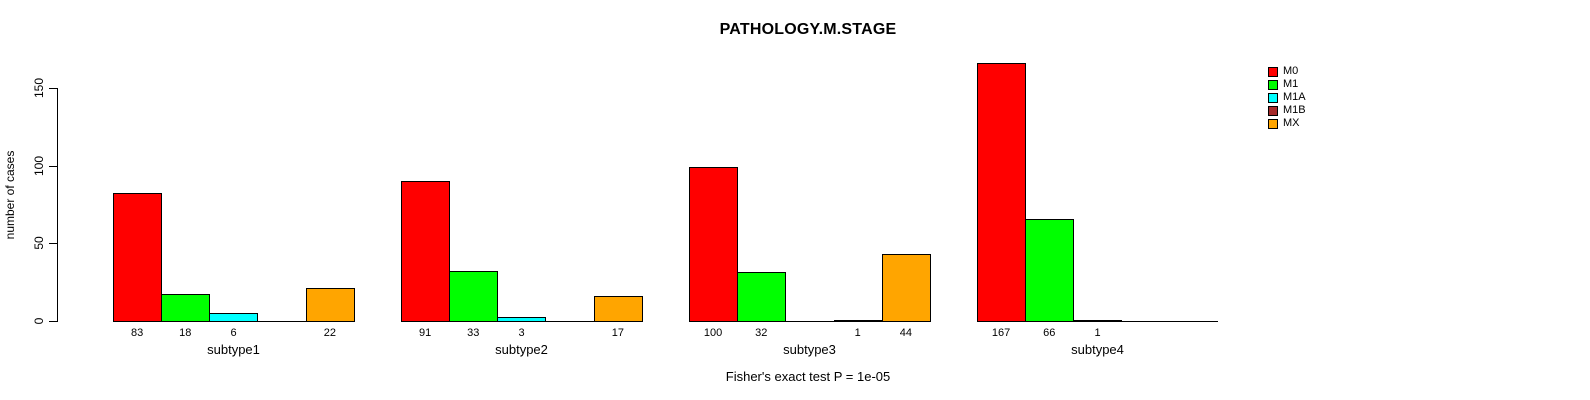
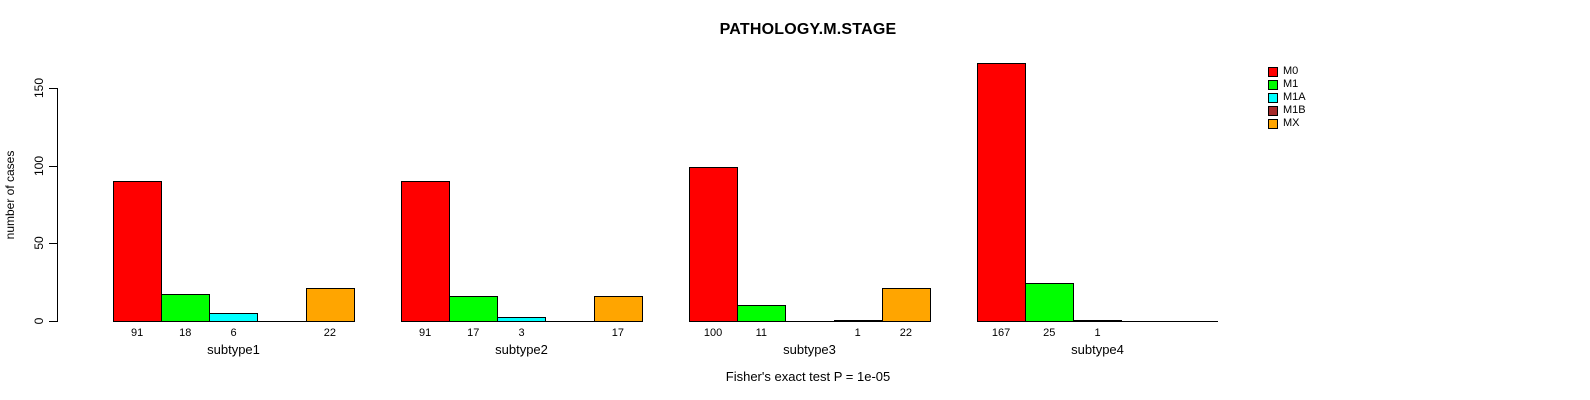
M0/subtype1: 83 -> 91
M1/subtype2: 33 -> 17
M1/subtype3: 32 -> 11
MX/subtype3: 44 -> 22
M1/subtype4: 66 -> 25
